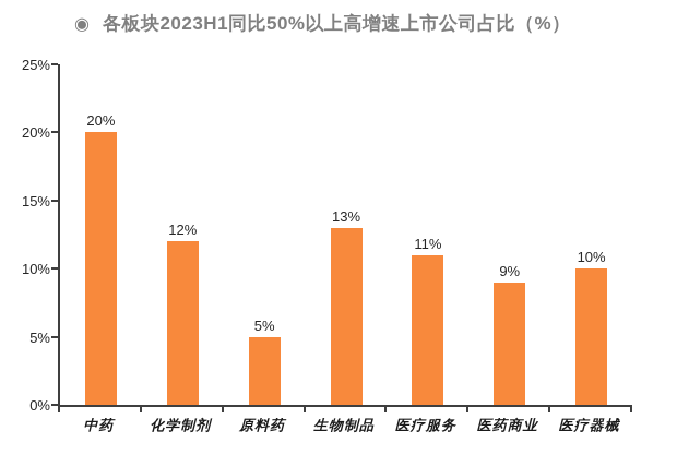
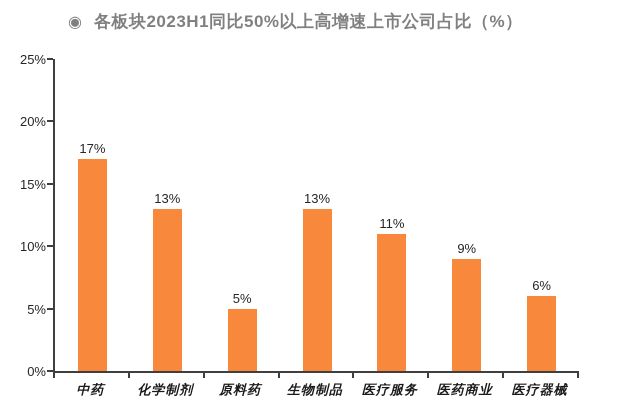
中药: 20% -> 17%
化学制剂: 12% -> 13%
医疗器械: 10% -> 6%
